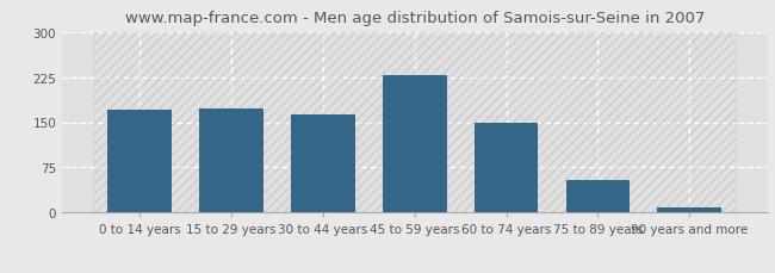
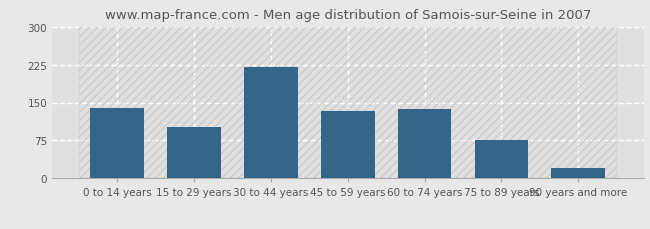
0 to 14 years: 170 -> 140
15 to 29 years: 173 -> 102
30 to 44 years: 162 -> 220
45 to 59 years: 228 -> 134
60 to 74 years: 149 -> 138
75 to 89 years: 55 -> 76
90 years and more: 8 -> 20
